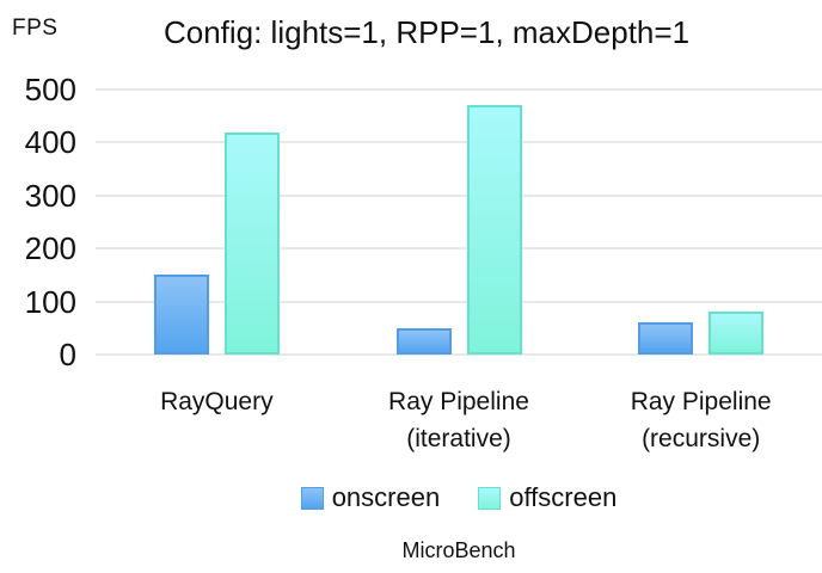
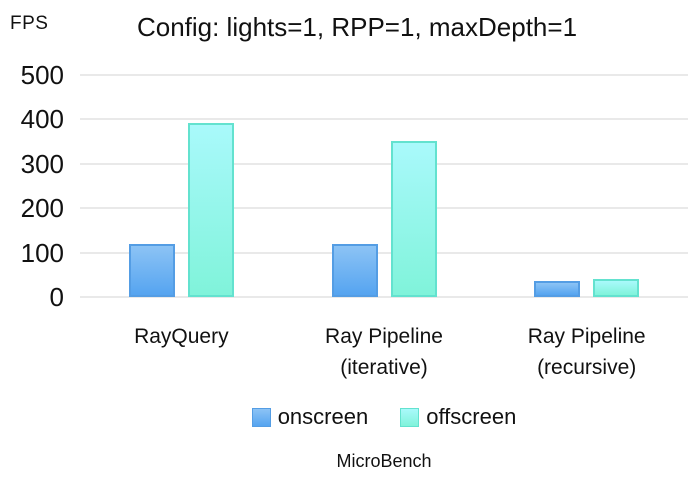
onscreen/RayQuery: 150 -> 120
offscreen/RayQuery: 420 -> 390
onscreen/Ray Pipeline (iterative): 50 -> 120
offscreen/Ray Pipeline (iterative): 470 -> 350
onscreen/Ray Pipeline (recursive): 60 -> 40
offscreen/Ray Pipeline (recursive): 80 -> 40
